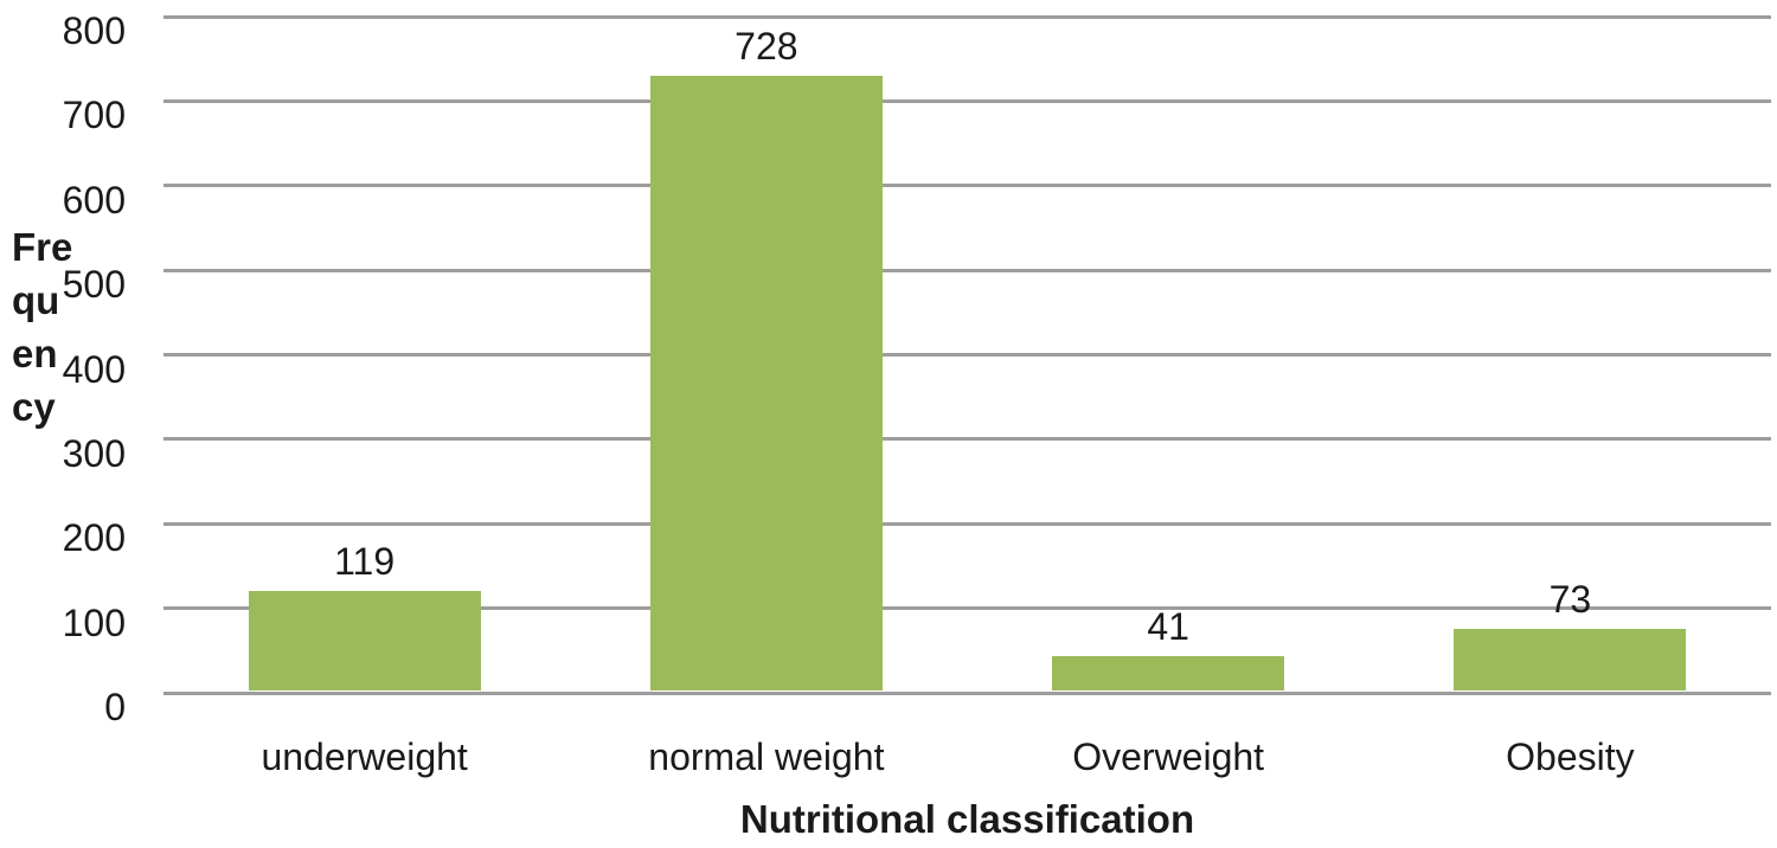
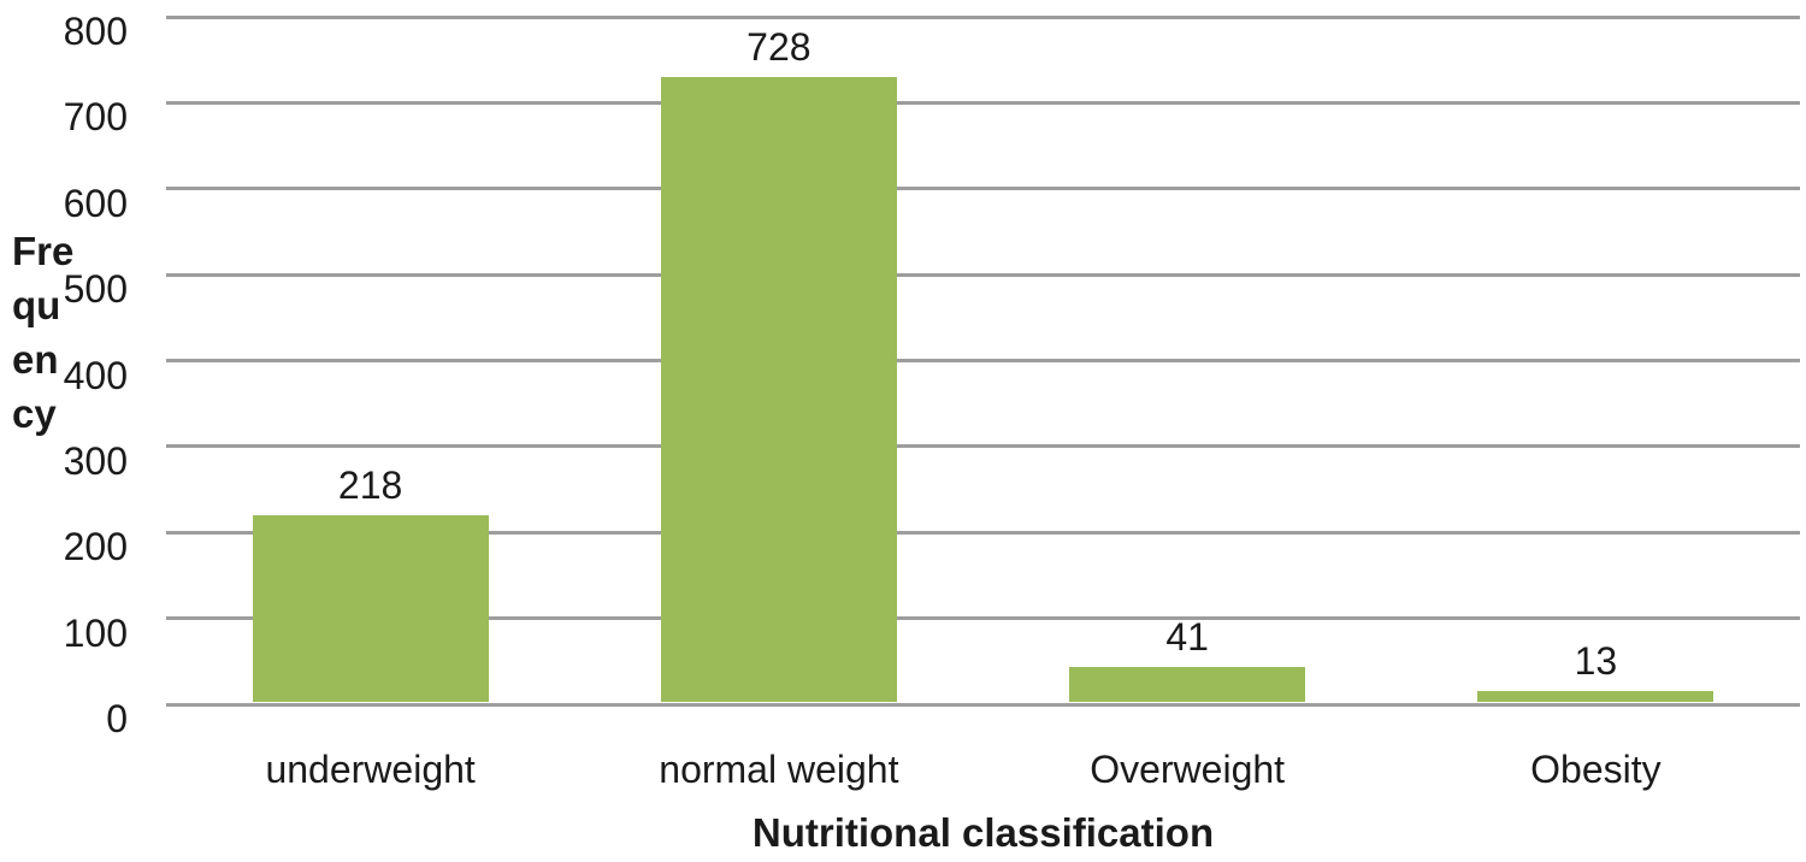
underweight: 119 -> 218
Obesity: 73 -> 13
